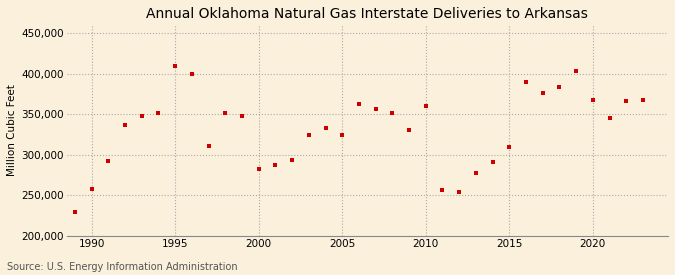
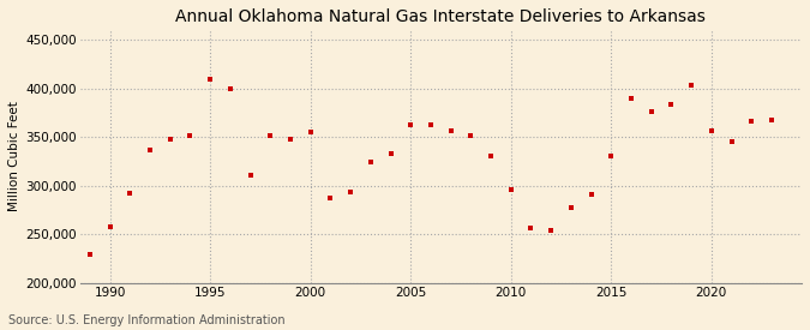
2000: 282,000 -> 355,000
2005: 324,000 -> 363,000
2010: 360,000 -> 296,000
2015: 310,000 -> 330,000
2020: 368,000 -> 357,000
